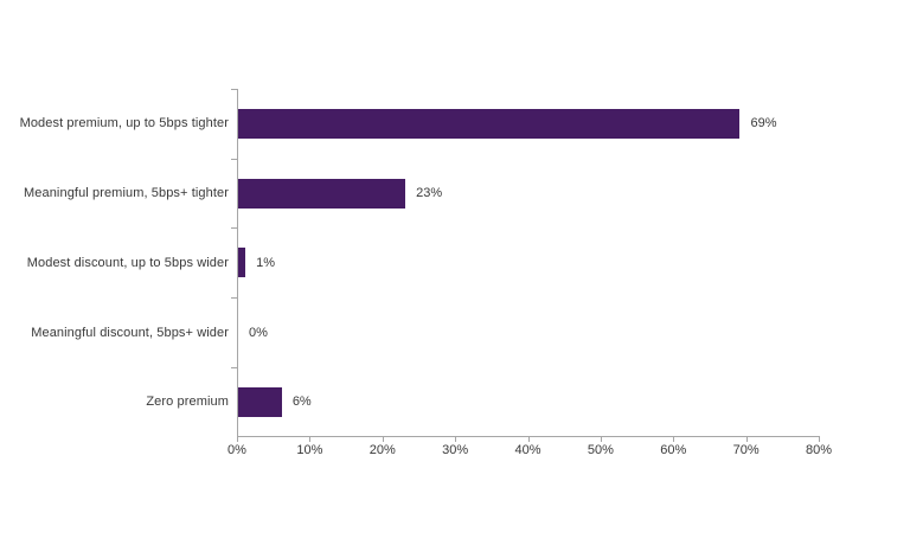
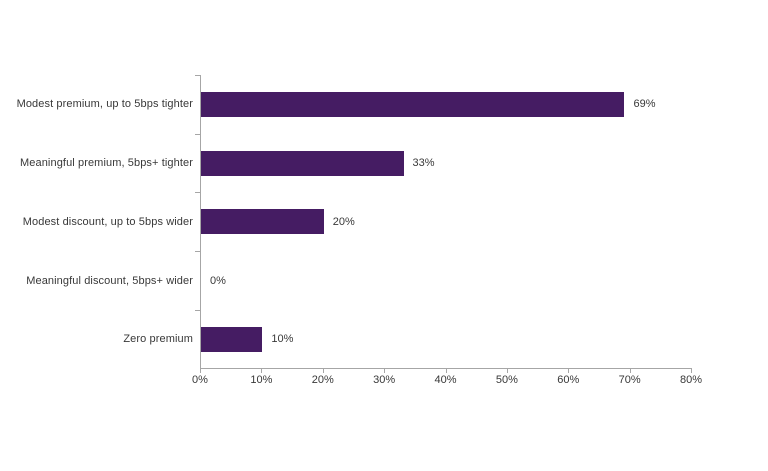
Meaningful premium, 5bps+ tighter: 23% -> 33%
Modest discount, up to 5bps wider: 1% -> 20%
Zero premium: 6% -> 10%
